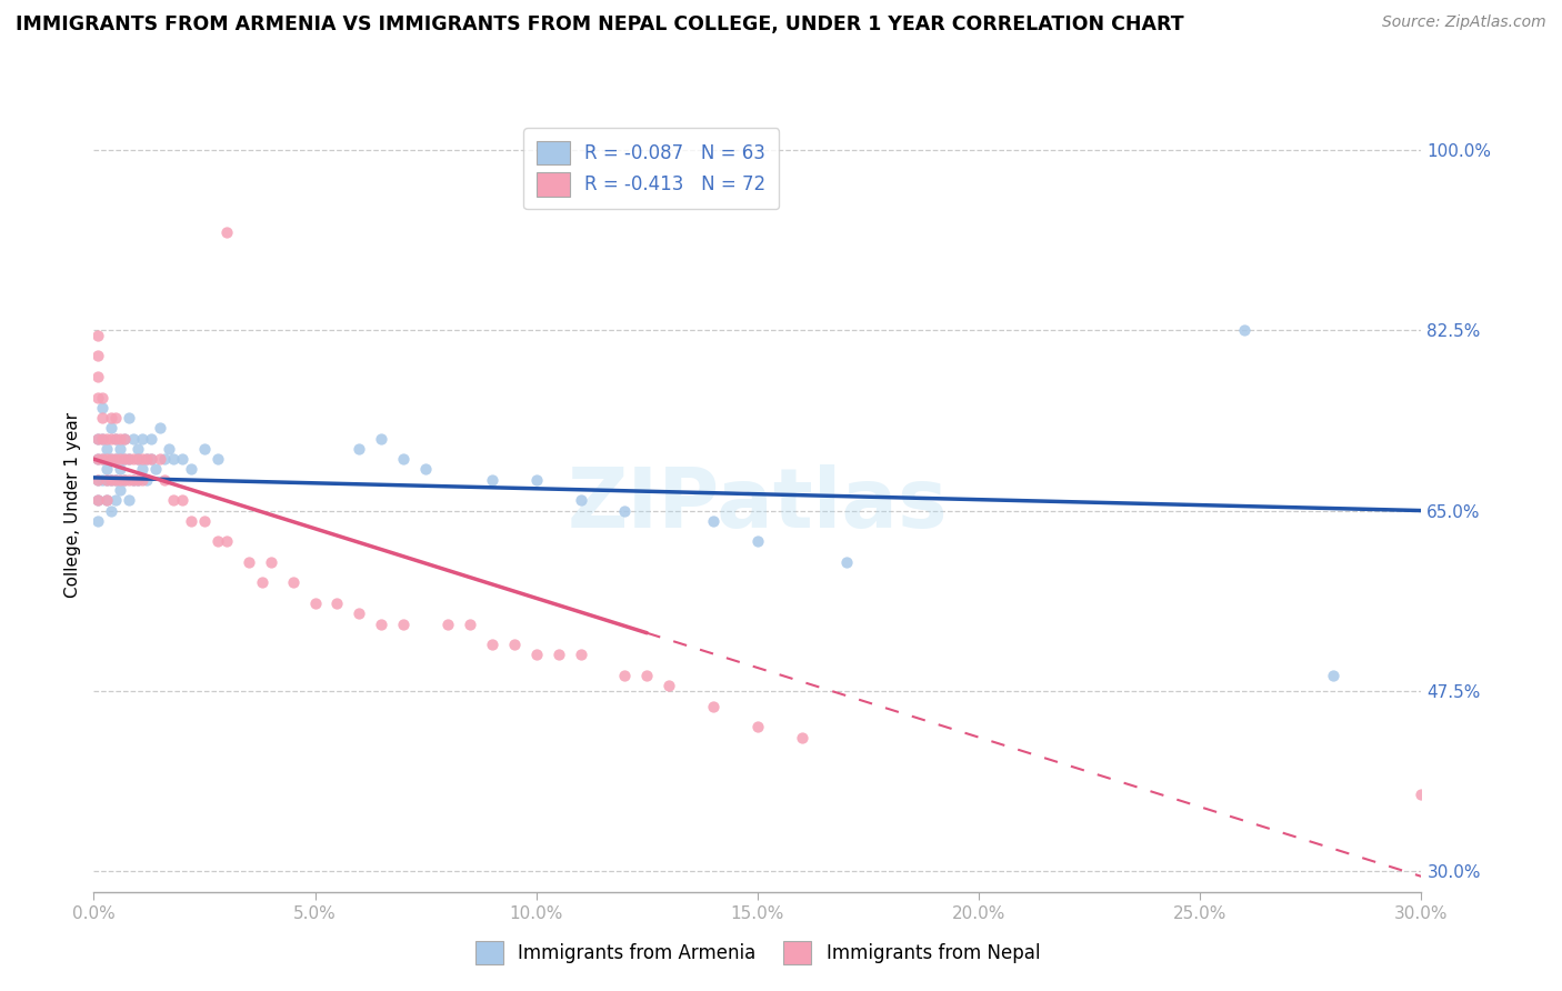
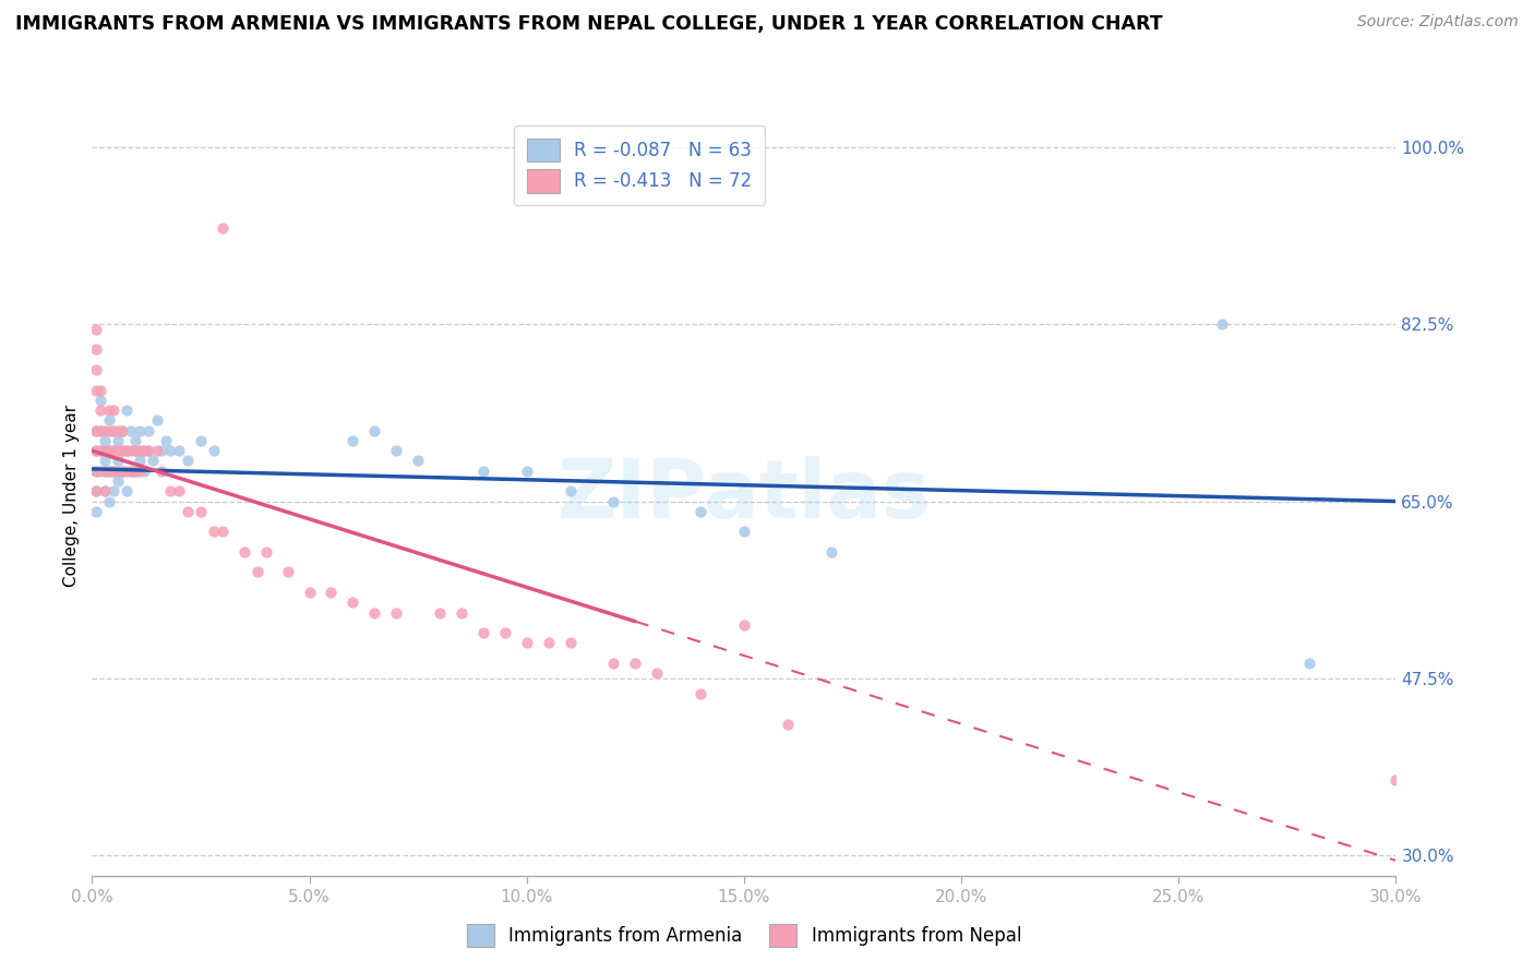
Immigrants from Nepal/15.0%: 44.0% -> 52.8%
